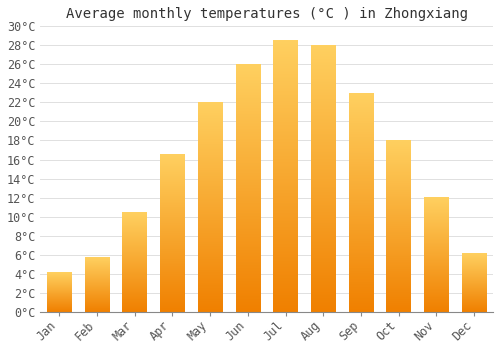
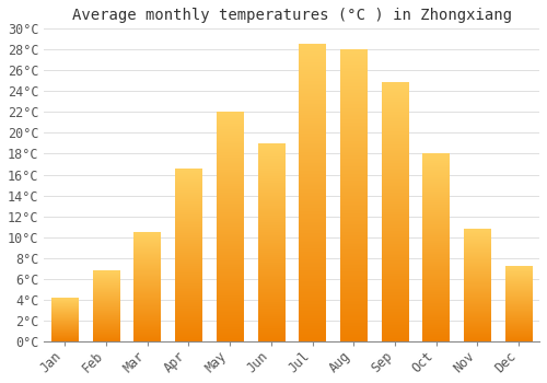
Feb: 5.7°C -> 6.8°C
Jun: 26.0°C -> 19.0°C
Sep: 23.0°C -> 24.8°C
Nov: 12.0°C -> 10.8°C
Dec: 6.1°C -> 7.2°C
